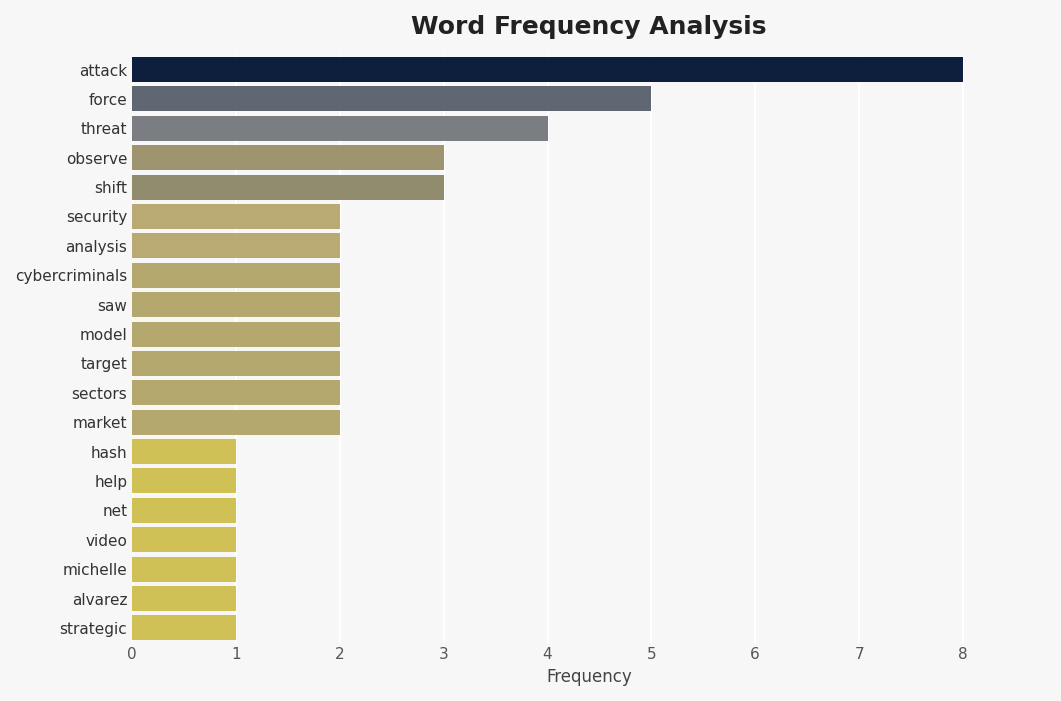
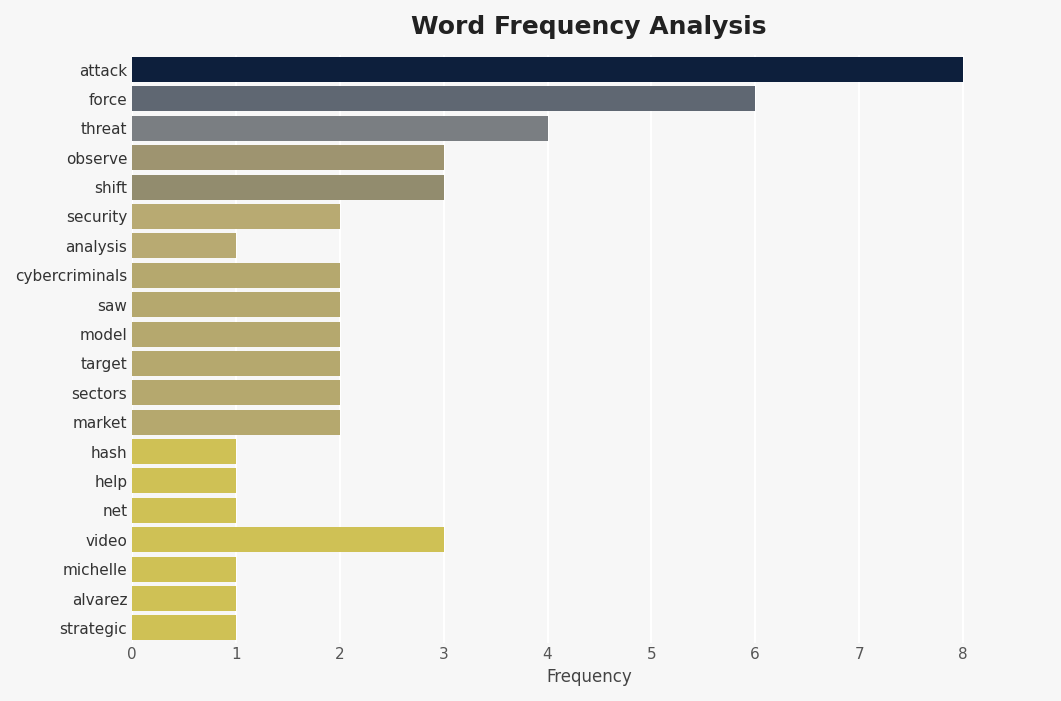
force: 5 -> 6
analysis: 2 -> 1
video: 1 -> 3
